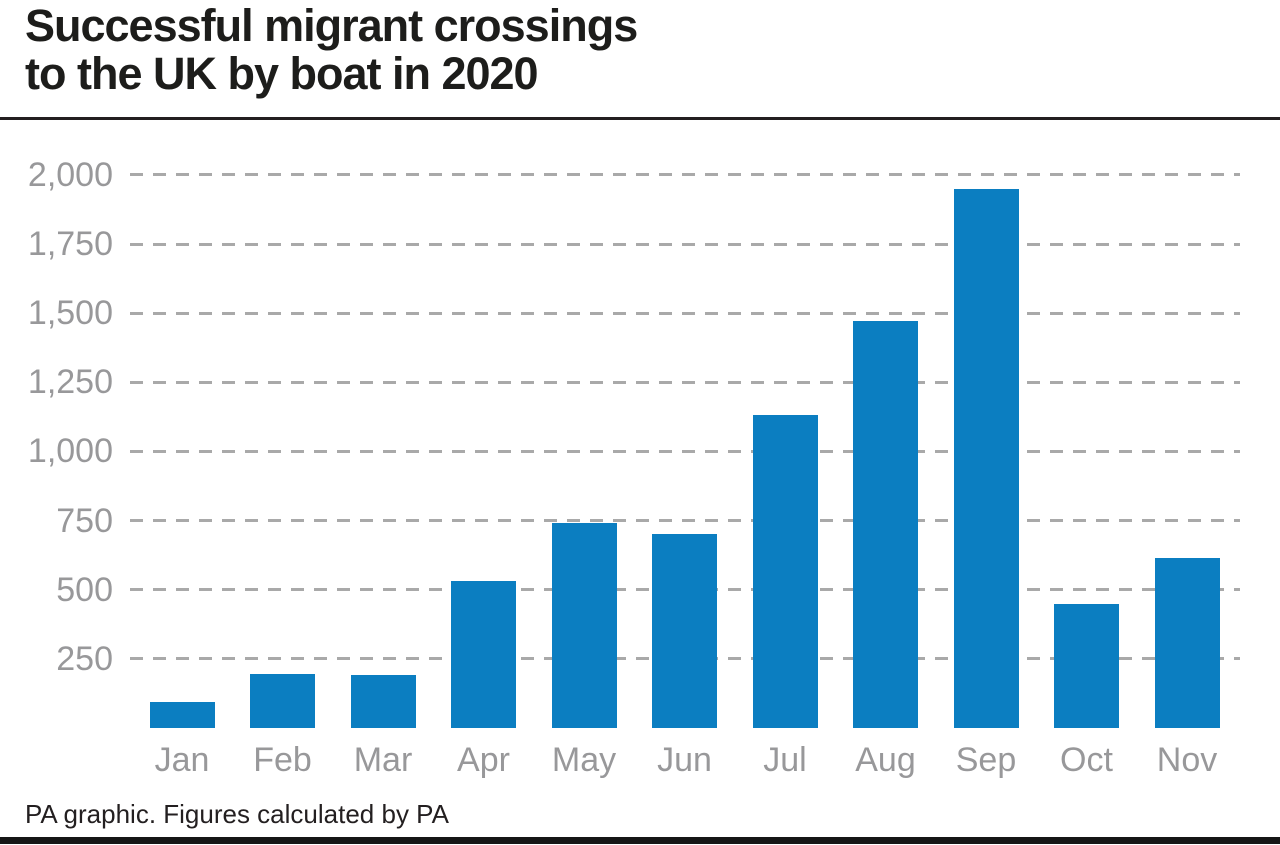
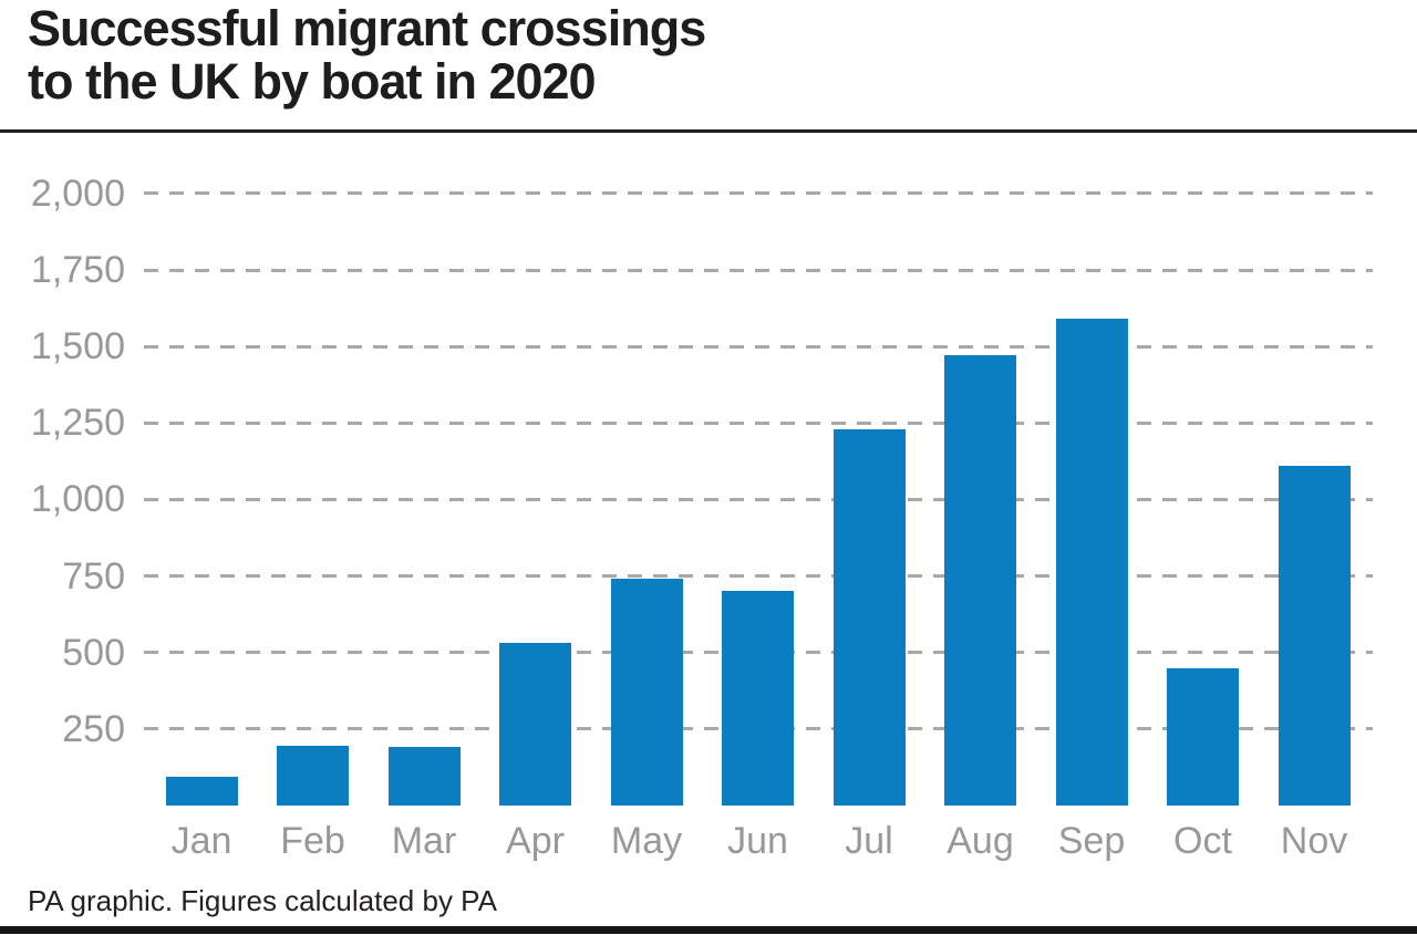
Jul: 1130 -> 1230
Sep: 1950 -> 1590
Nov: 620 -> 1110
